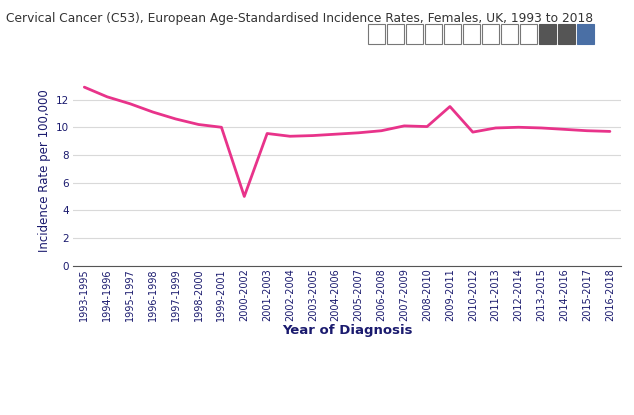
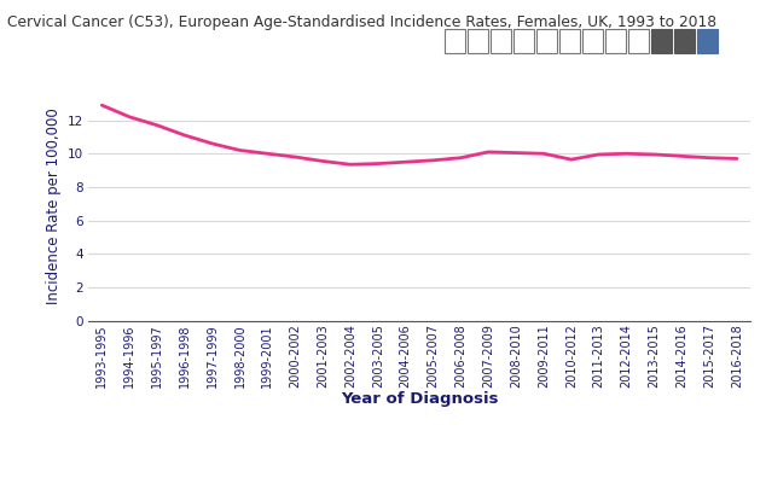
2000-2002: 5.0 -> 9.8
2009-2011: 11.5 -> 10.0
